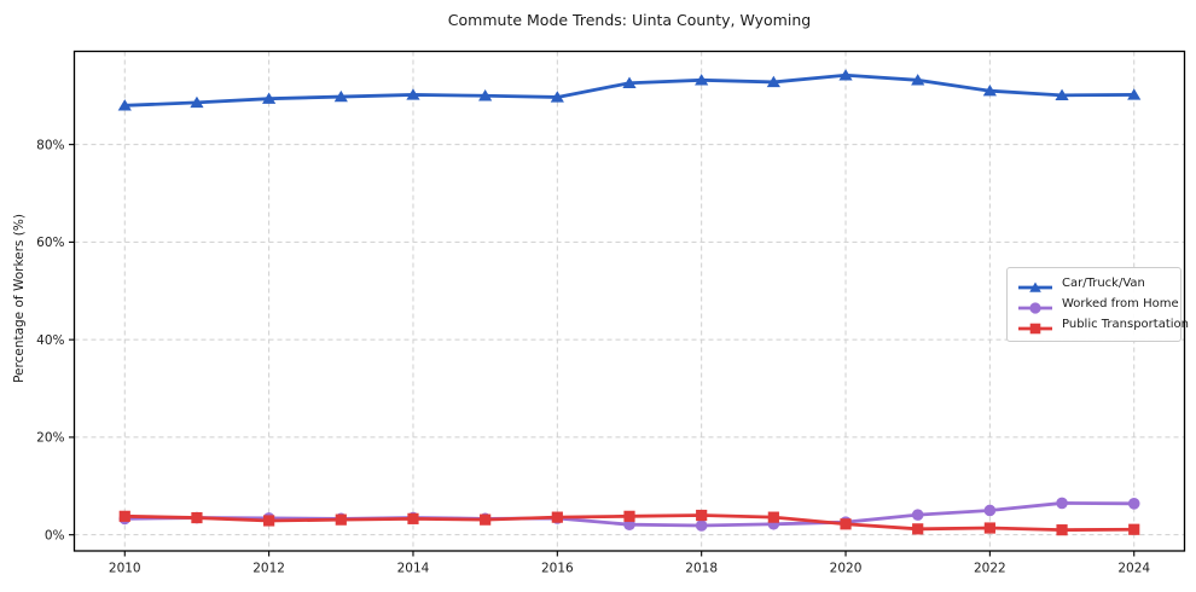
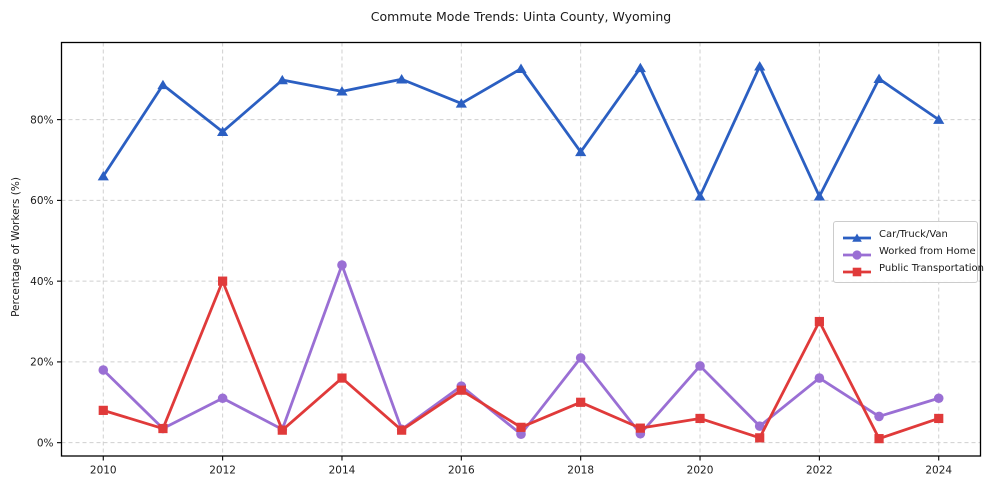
Car/Truck/Van/2010: 88% -> 66%
Worked from Home/2010: 3% -> 18%
Public Transportation/2010: 4% -> 8%
Car/Truck/Van/2012: 89% -> 77%
Worked from Home/2012: 3% -> 11%
Public Transportation/2012: 3% -> 40%
Car/Truck/Van/2014: 90% -> 87%
Worked from Home/2014: 4% -> 44%
Public Transportation/2014: 3% -> 16%
Car/Truck/Van/2016: 90% -> 84%
Worked from Home/2016: 3% -> 14%
Public Transportation/2016: 4% -> 13%
Car/Truck/Van/2018: 93% -> 72%
Worked from Home/2018: 2% -> 21%
Public Transportation/2018: 4% -> 10%
Car/Truck/Van/2020: 94% -> 61%
Worked from Home/2020: 3% -> 19%
Public Transportation/2020: 2% -> 6%
Car/Truck/Van/2022: 91% -> 61%
Worked from Home/2022: 5% -> 16%
Public Transportation/2022: 1% -> 30%
Car/Truck/Van/2024: 90% -> 80%
Worked from Home/2024: 6% -> 11%
Public Transportation/2024: 1% -> 6%
